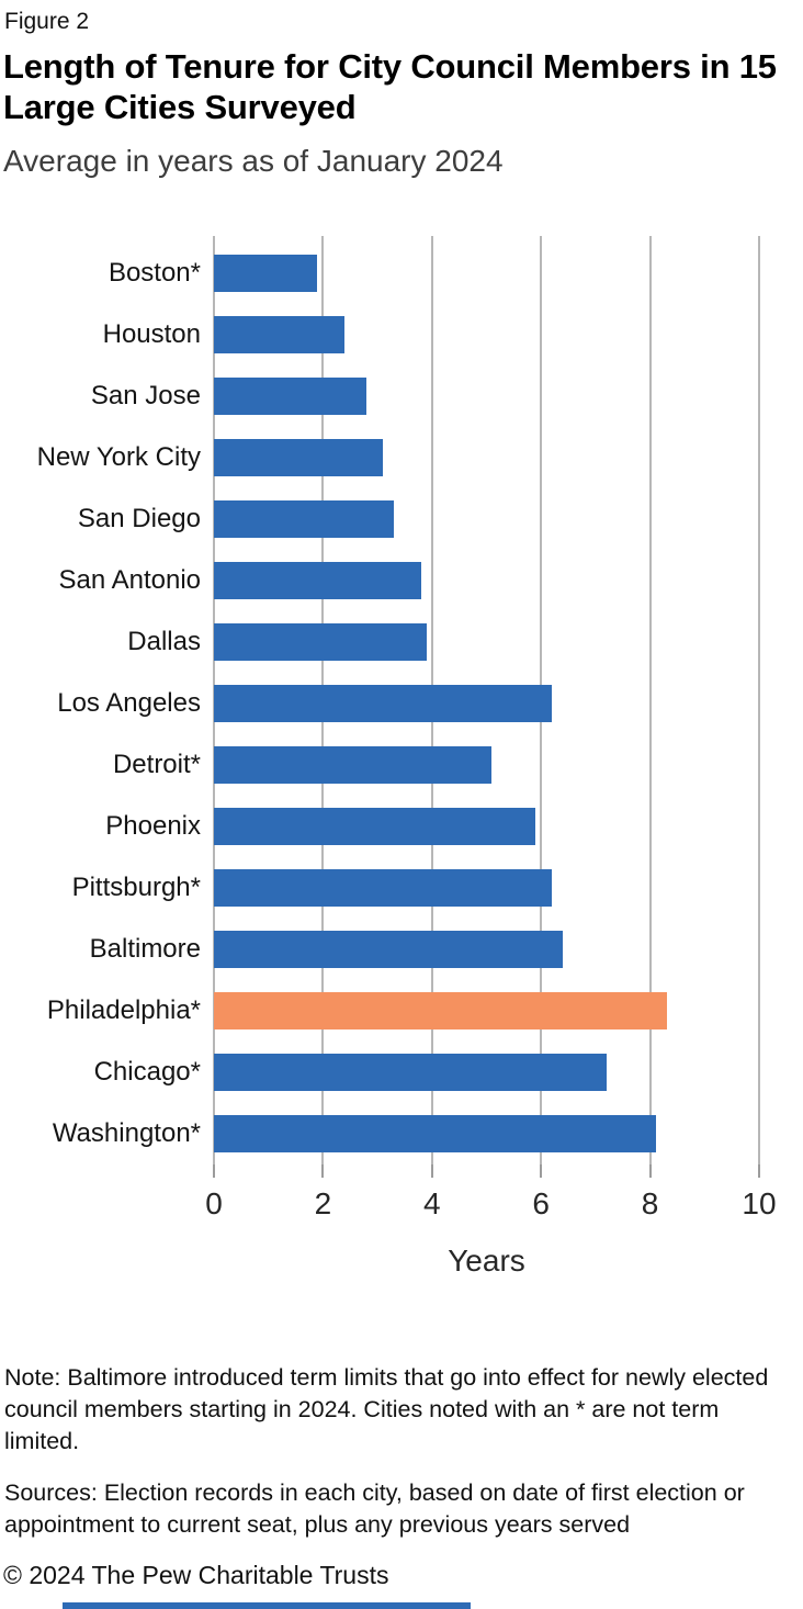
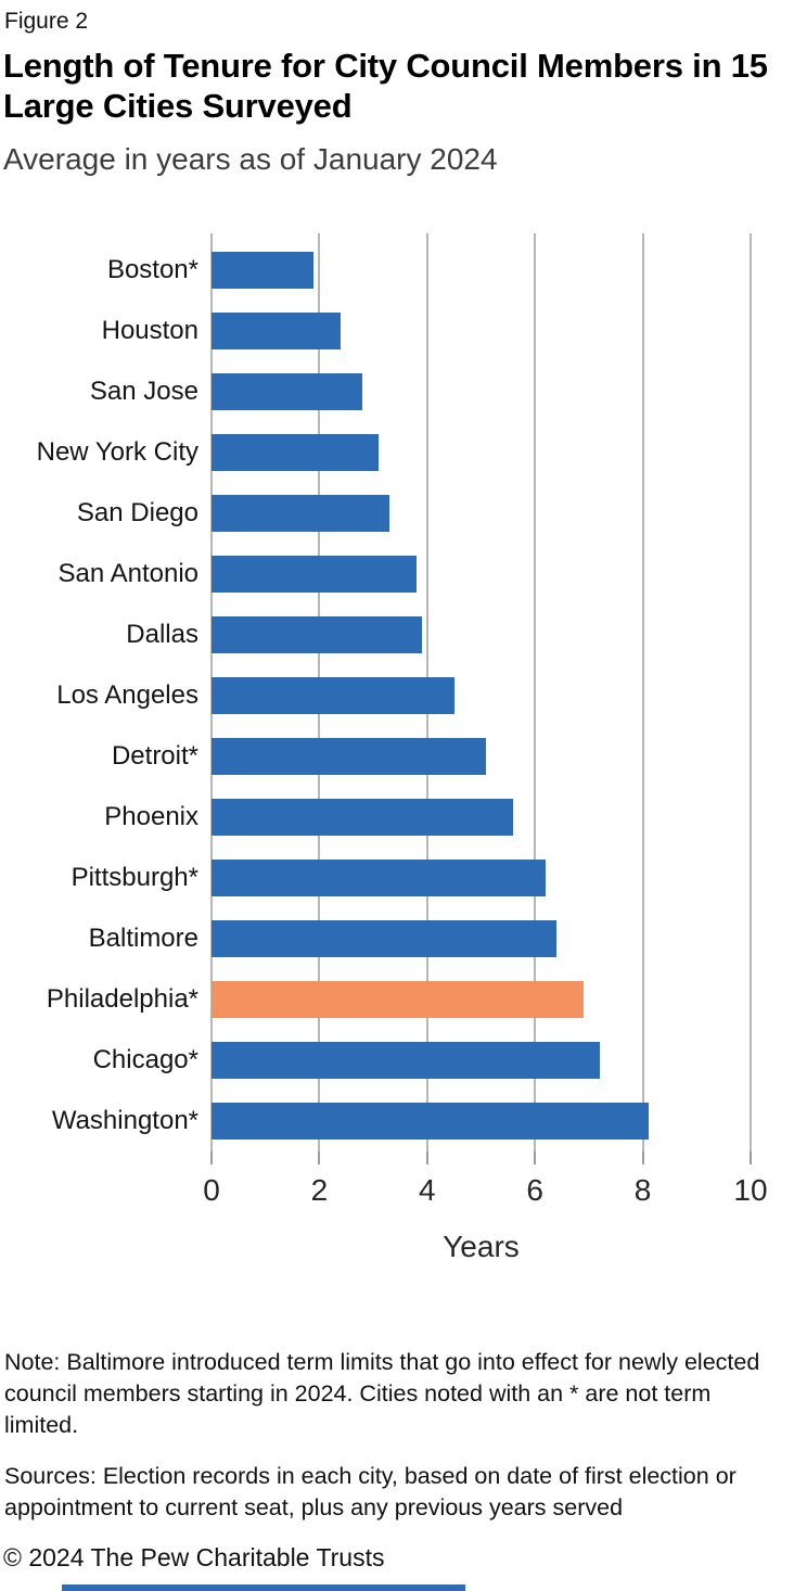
Los Angeles: 6.2 -> 4.5
Phoenix: 5.9 -> 5.6
Philadelphia*: 8.3 -> 6.9
